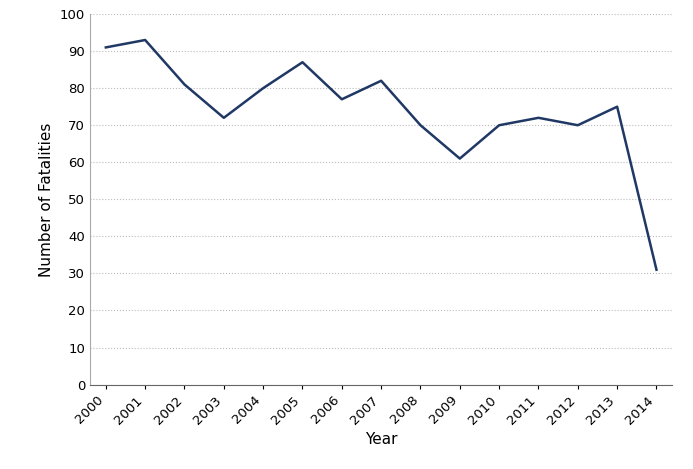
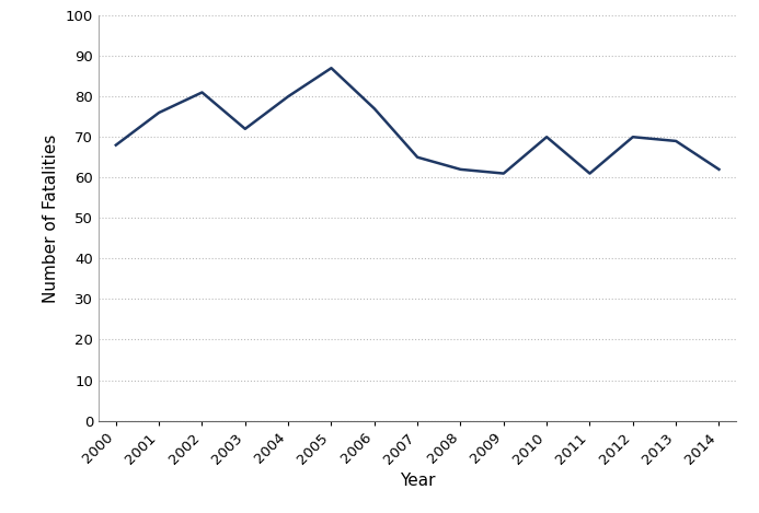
2000: 91 -> 68
2001: 93 -> 76
2007: 82 -> 65
2008: 70 -> 62
2011: 72 -> 61
2013: 75 -> 69
2014: 31 -> 62
